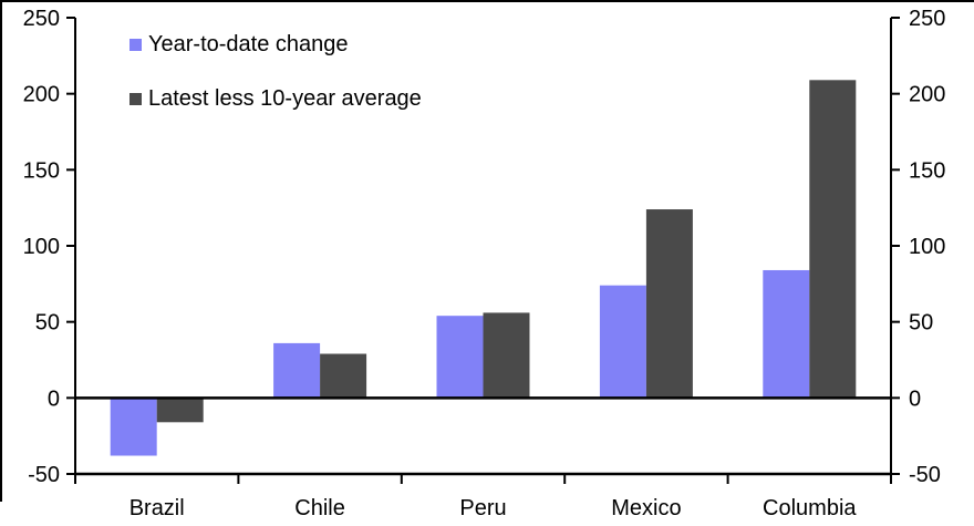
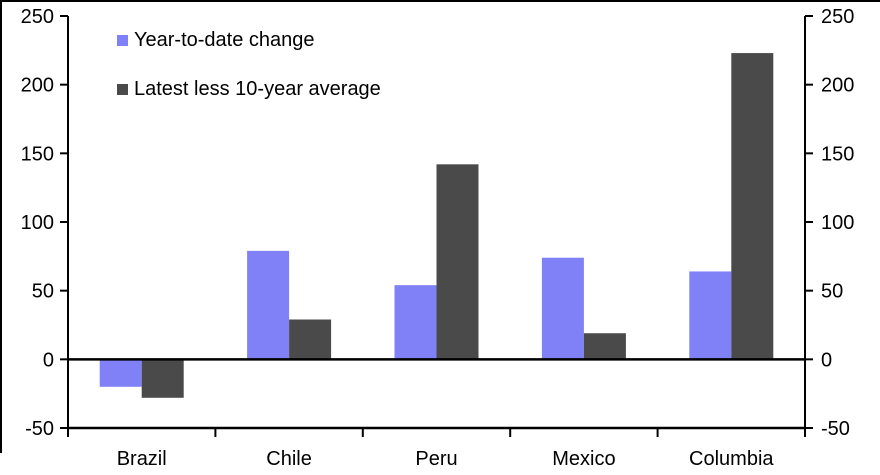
Year-to-date change/Brazil: -38 -> -20
Latest less 10-year average/Brazil: -16 -> -28
Year-to-date change/Chile: 36 -> 79
Latest less 10-year average/Peru: 56 -> 142
Latest less 10-year average/Mexico: 124 -> 19
Year-to-date change/Columbia: 84 -> 64
Latest less 10-year average/Columbia: 209 -> 223
